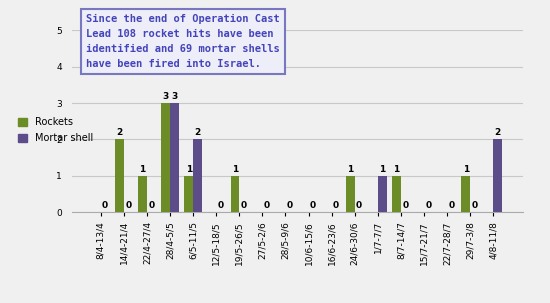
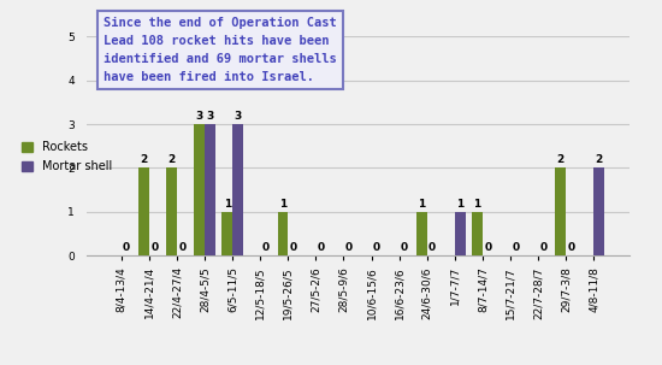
Rockets/22/4-27/4: 1 -> 2
Mortar shell/6/5-11/5: 2 -> 3
Rockets/29/7-3/8: 1 -> 2
